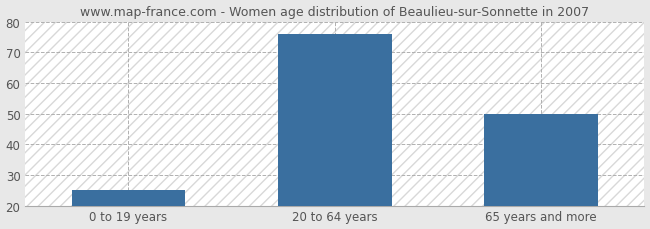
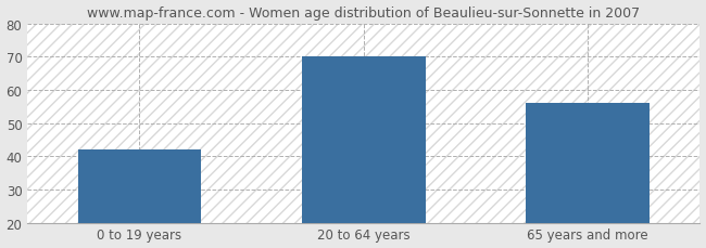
0 to 19 years: 25 -> 42
20 to 64 years: 76 -> 70
65 years and more: 50 -> 56
